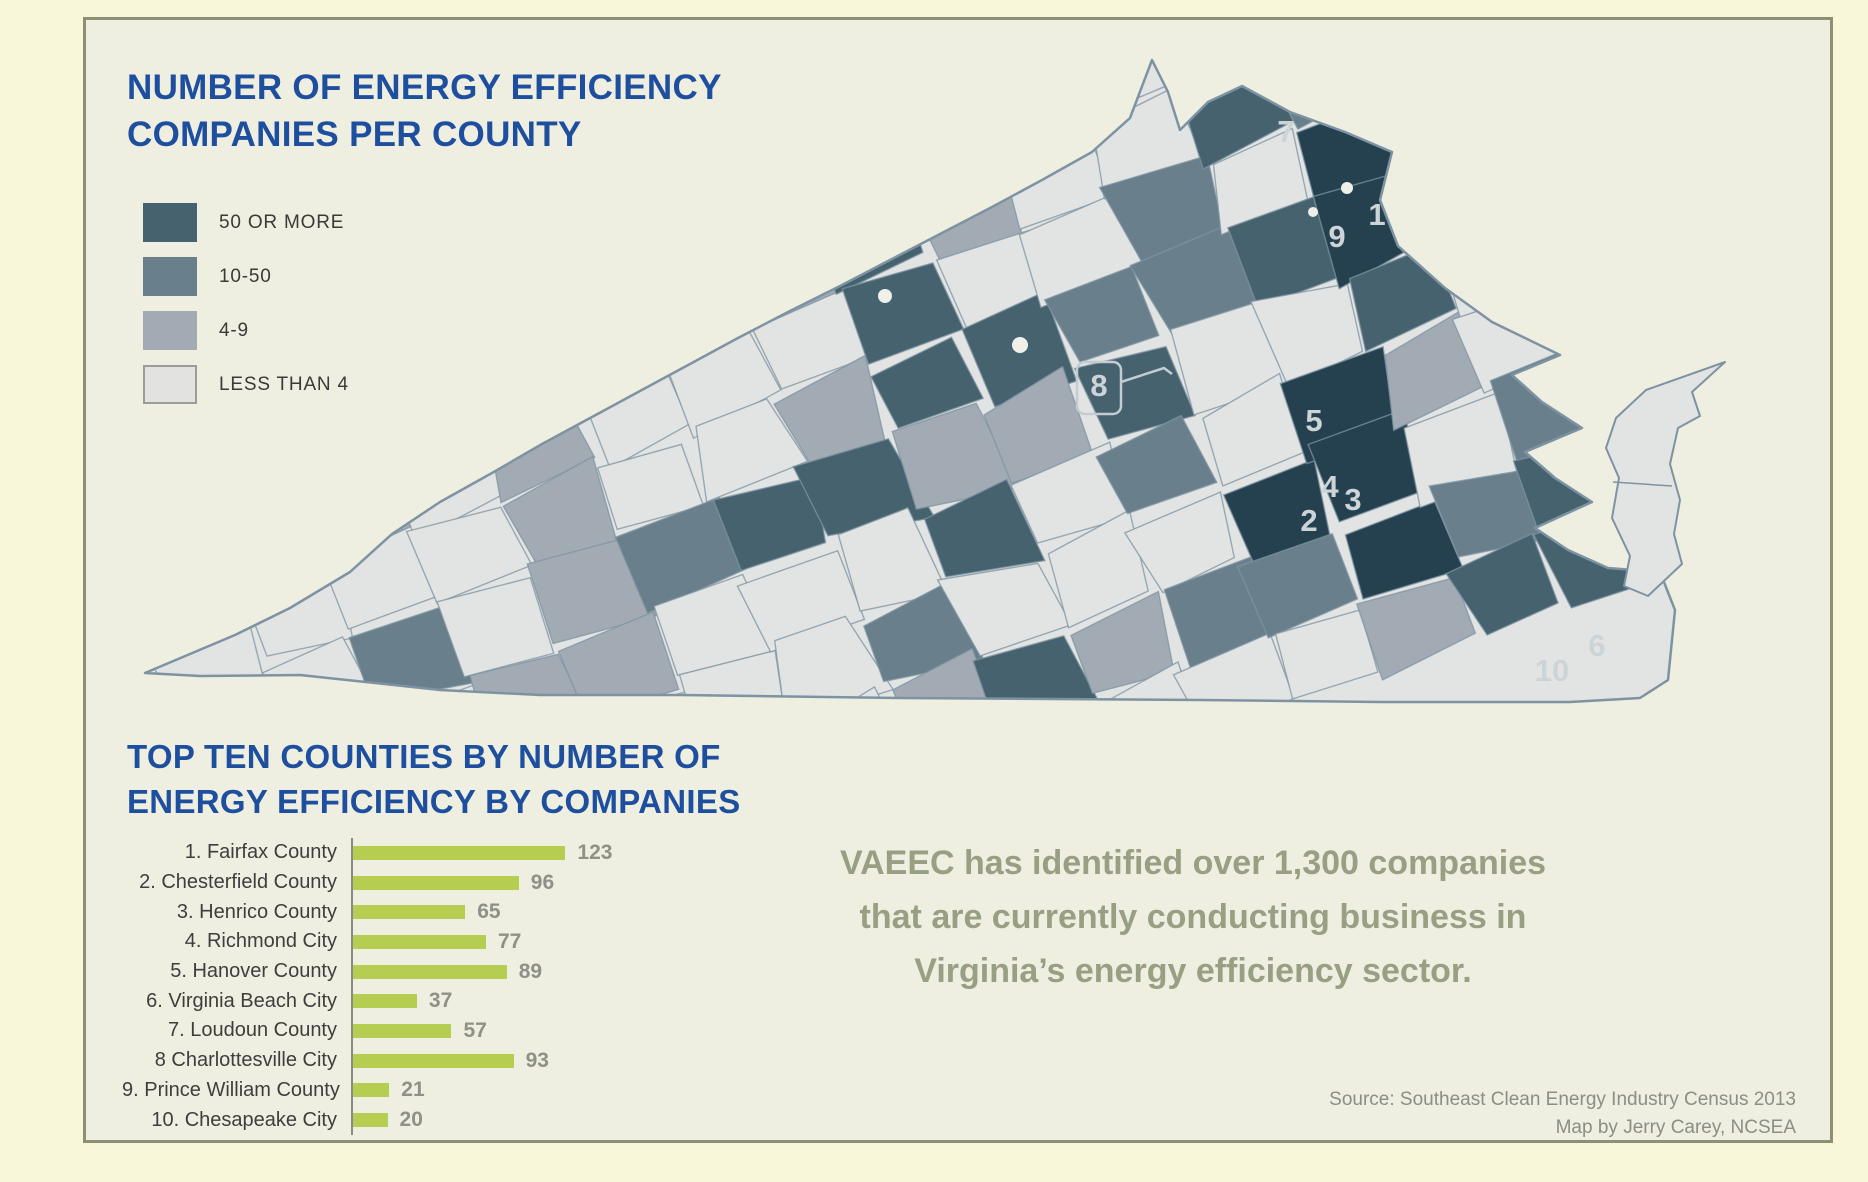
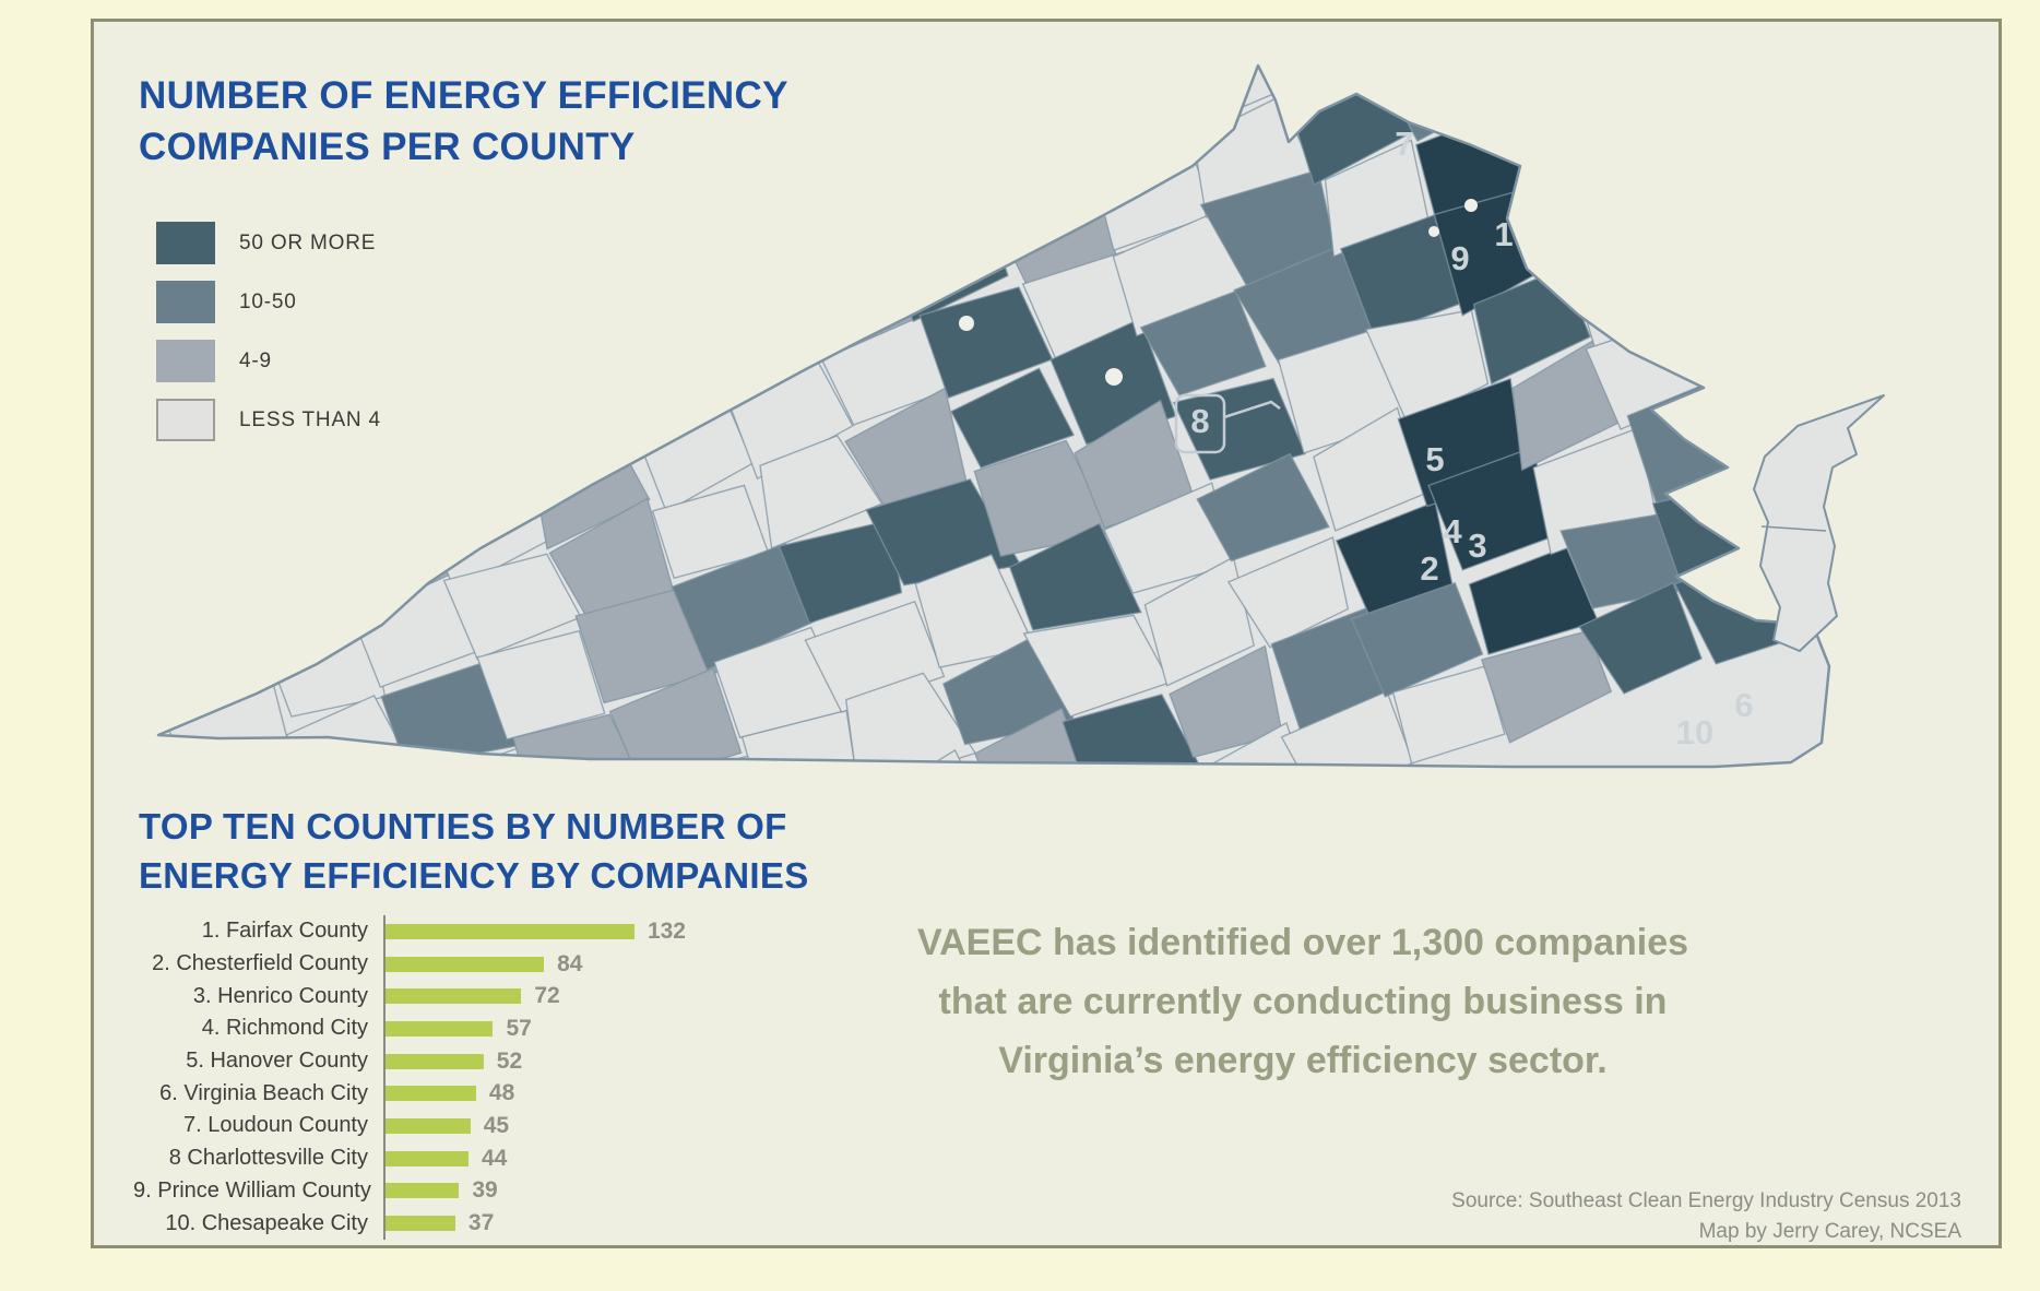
1. Fairfax County: 123 -> 132
2. Chesterfield County: 96 -> 84
3. Henrico County: 65 -> 72
4. Richmond City: 77 -> 57
5. Hanover County: 89 -> 52
6. Virginia Beach City: 37 -> 48
7. Loudoun County: 57 -> 45
8 Charlottesville City: 93 -> 44
9. Prince William County: 21 -> 39
10. Chesapeake City: 20 -> 37
